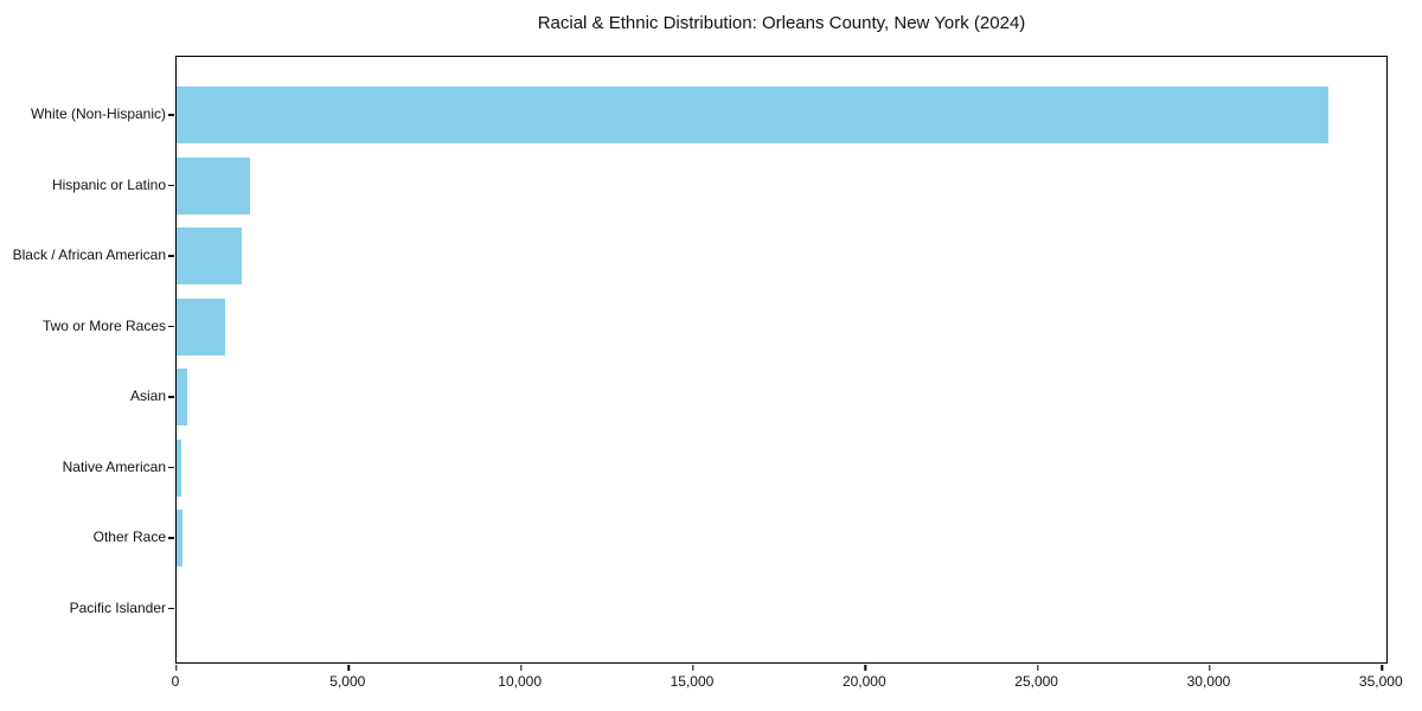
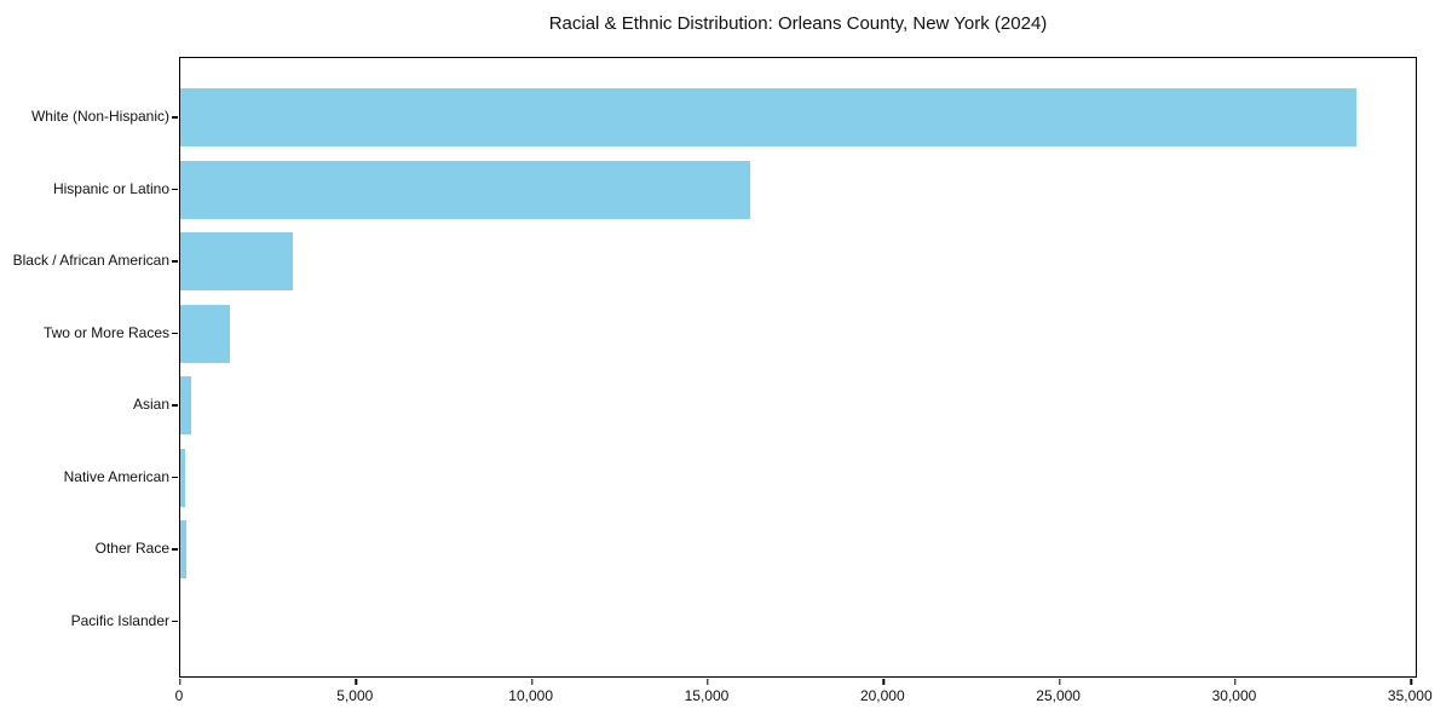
Hispanic or Latino: 2100 -> 16200
Black / African American: 1900 -> 3200
